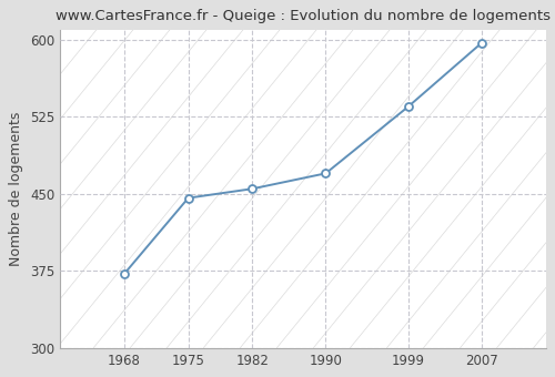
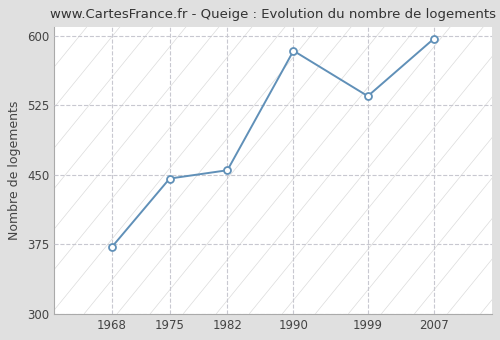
1990: 470 -> 584
